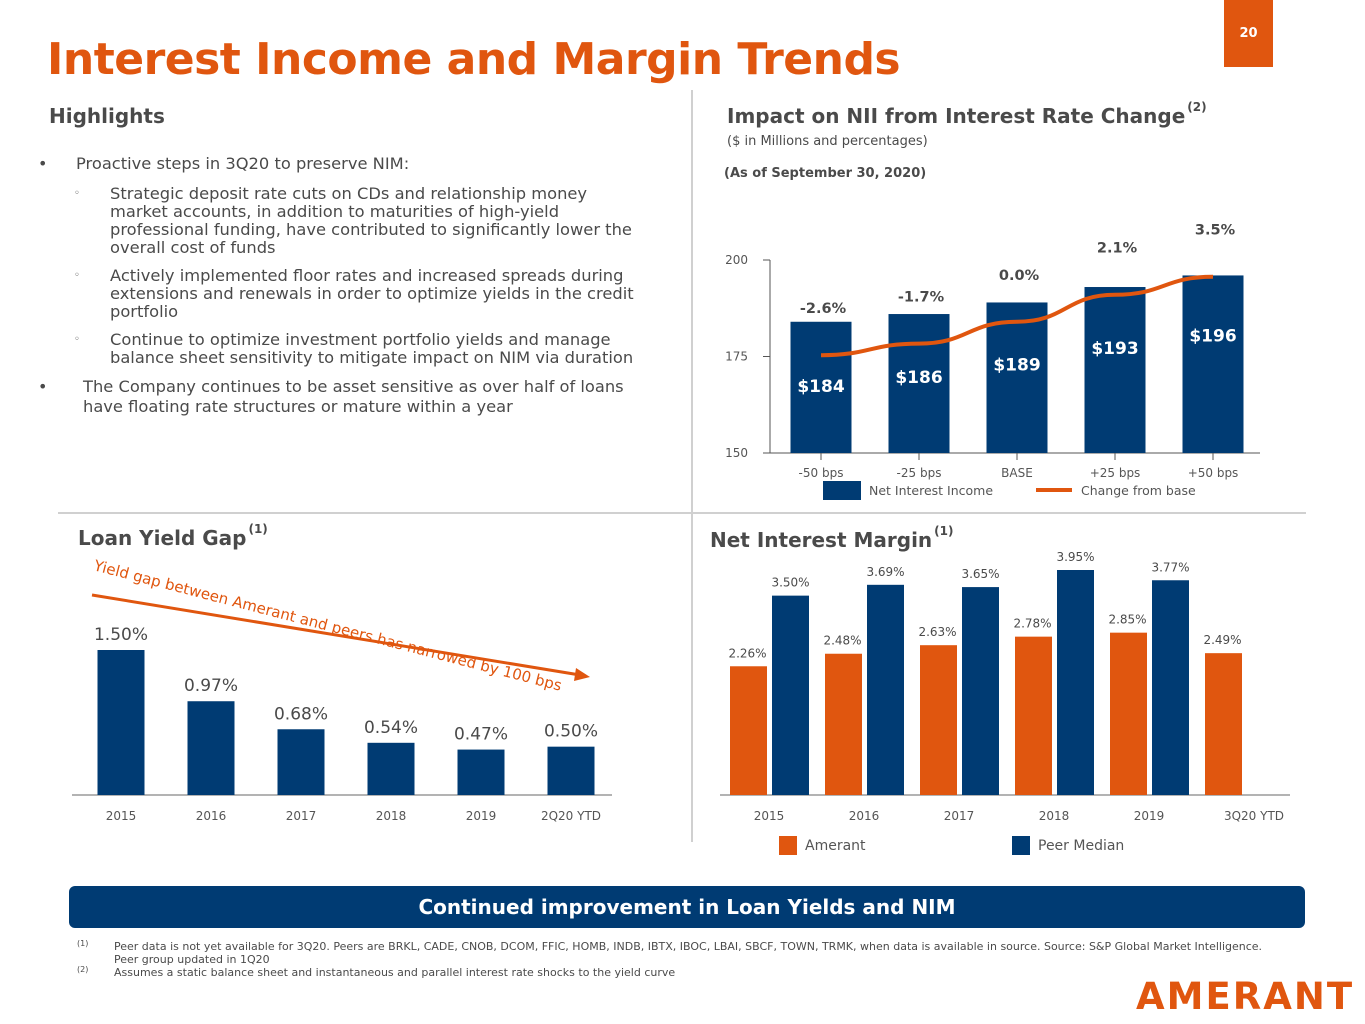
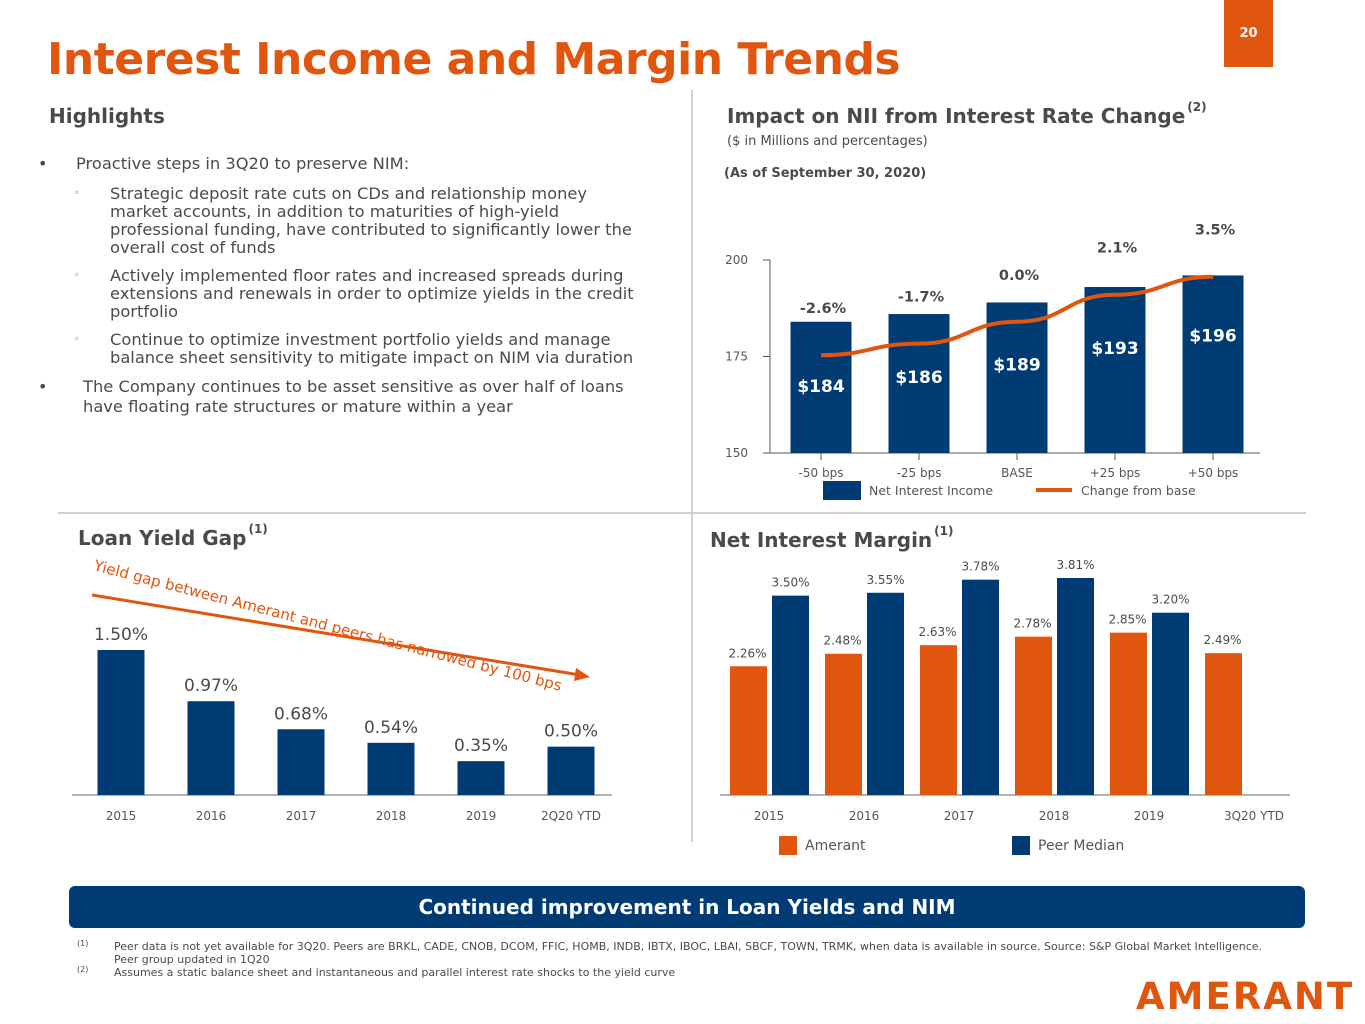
Loan Yield Gap/2019: 0.47% -> 0.35%
Net Interest Margin/Peer Median/2016: 3.69% -> 3.55%
Net Interest Margin/Peer Median/2017: 3.65% -> 3.78%
Net Interest Margin/Peer Median/2018: 3.95% -> 3.81%
Net Interest Margin/Peer Median/2019: 3.77% -> 3.20%
